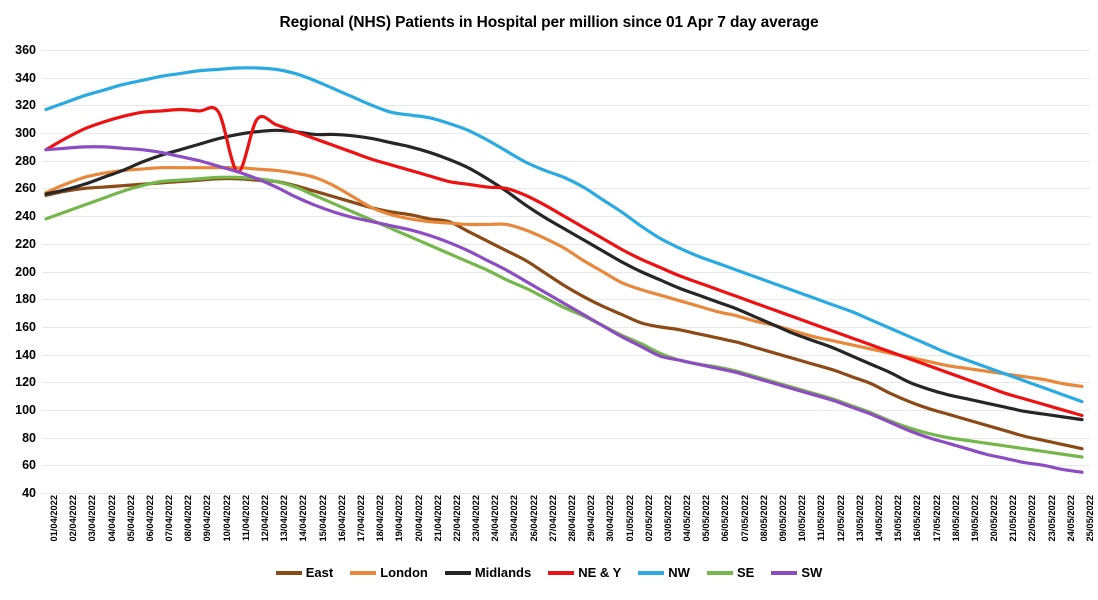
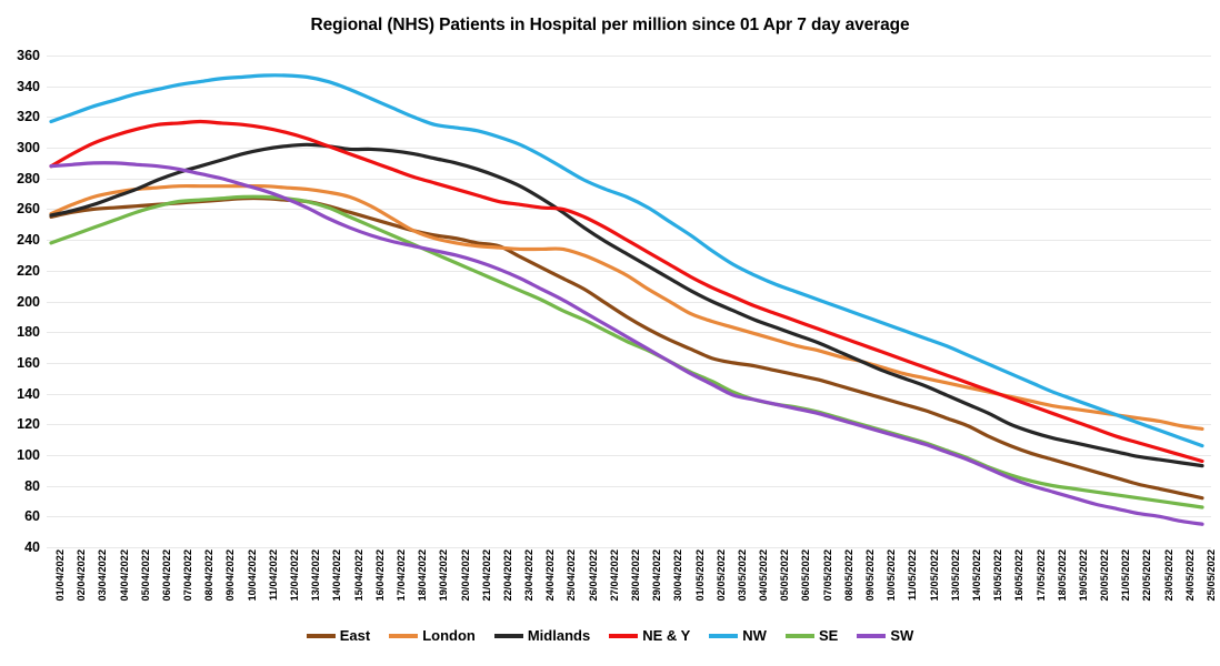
NE & Y/11/04/2022: 272 -> 313
